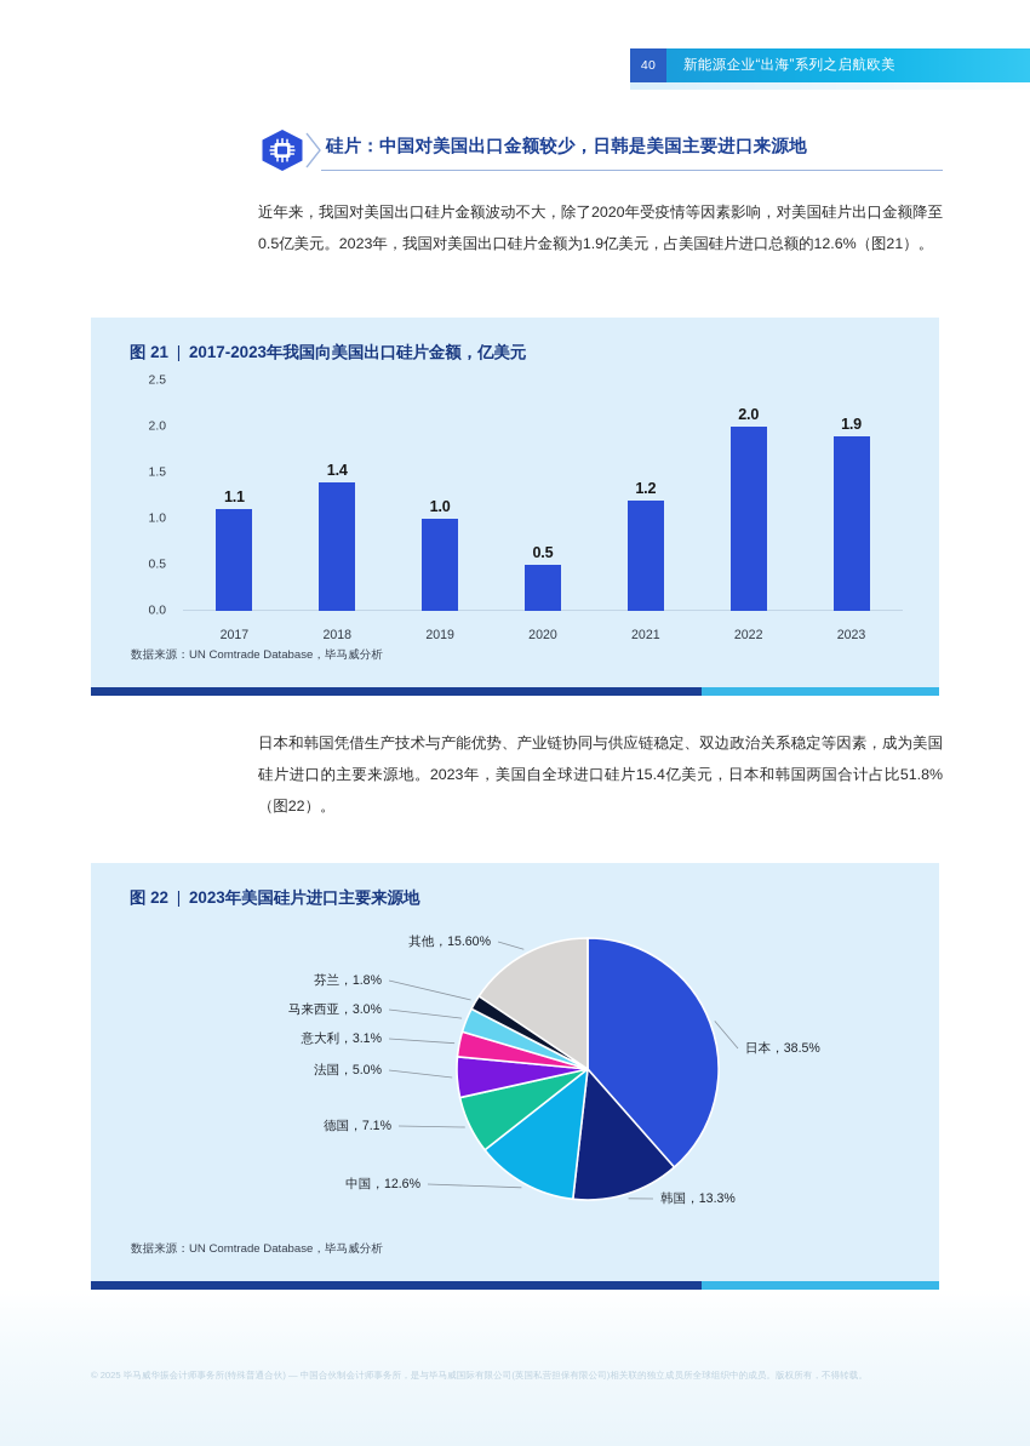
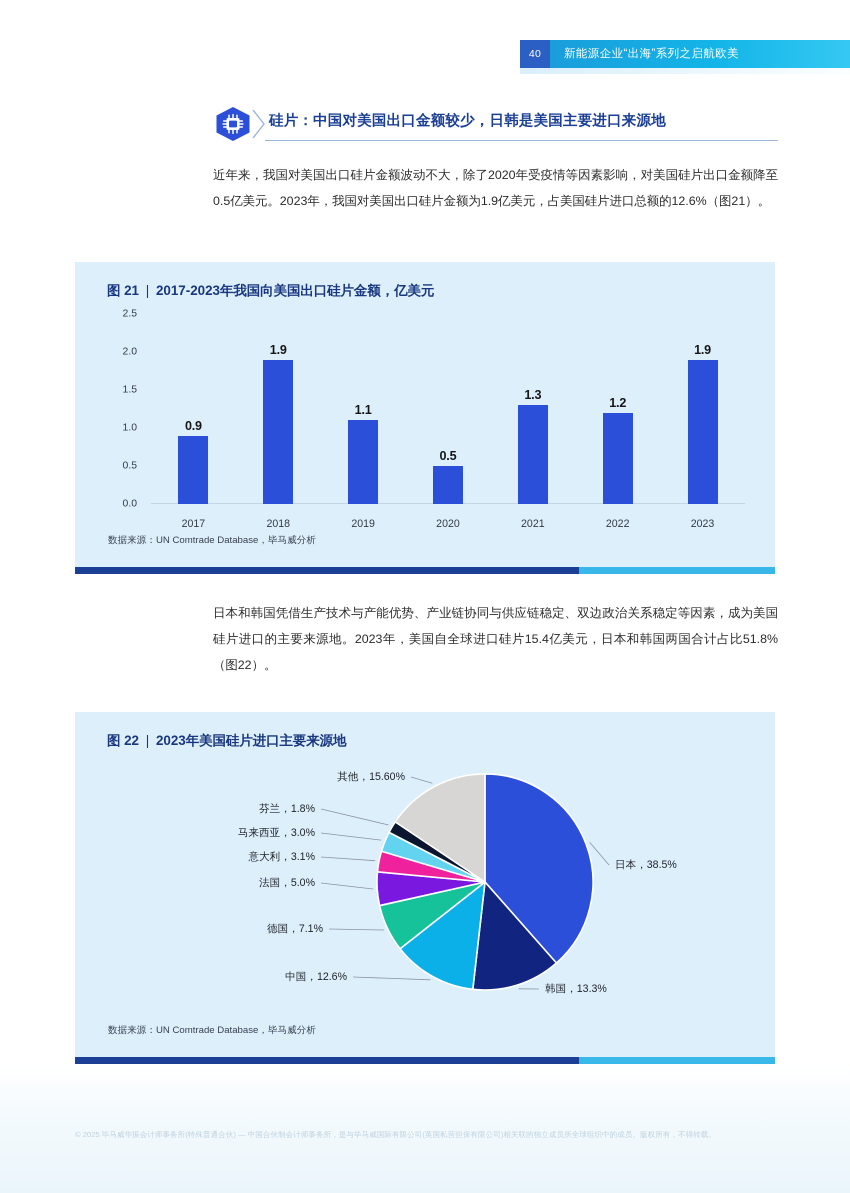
2017-2023年我国向美国出口硅片金额，亿美元/2017: 1.1 -> 0.9
2017-2023年我国向美国出口硅片金额，亿美元/2018: 1.4 -> 1.9
2017-2023年我国向美国出口硅片金额，亿美元/2019: 1.0 -> 1.1
2017-2023年我国向美国出口硅片金额，亿美元/2021: 1.2 -> 1.3
2017-2023年我国向美国出口硅片金额，亿美元/2022: 2.0 -> 1.2
